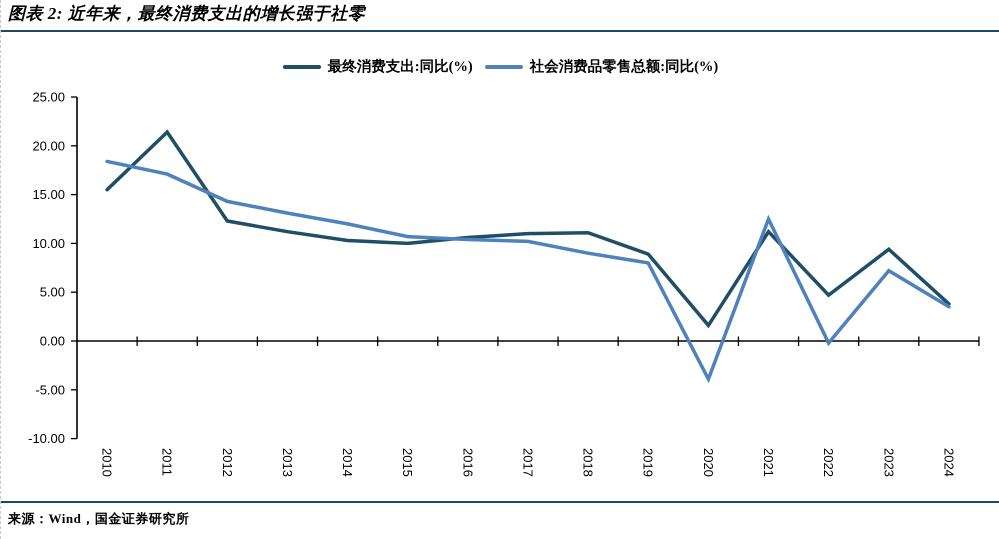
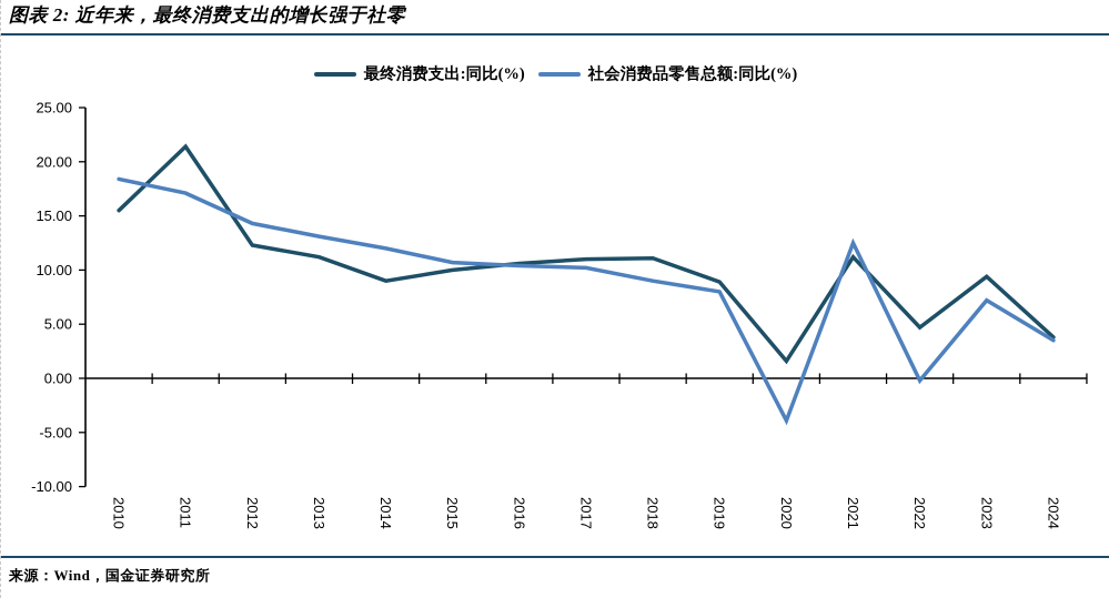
最终消费支出:同比(%)/2014: 10 -> 9
